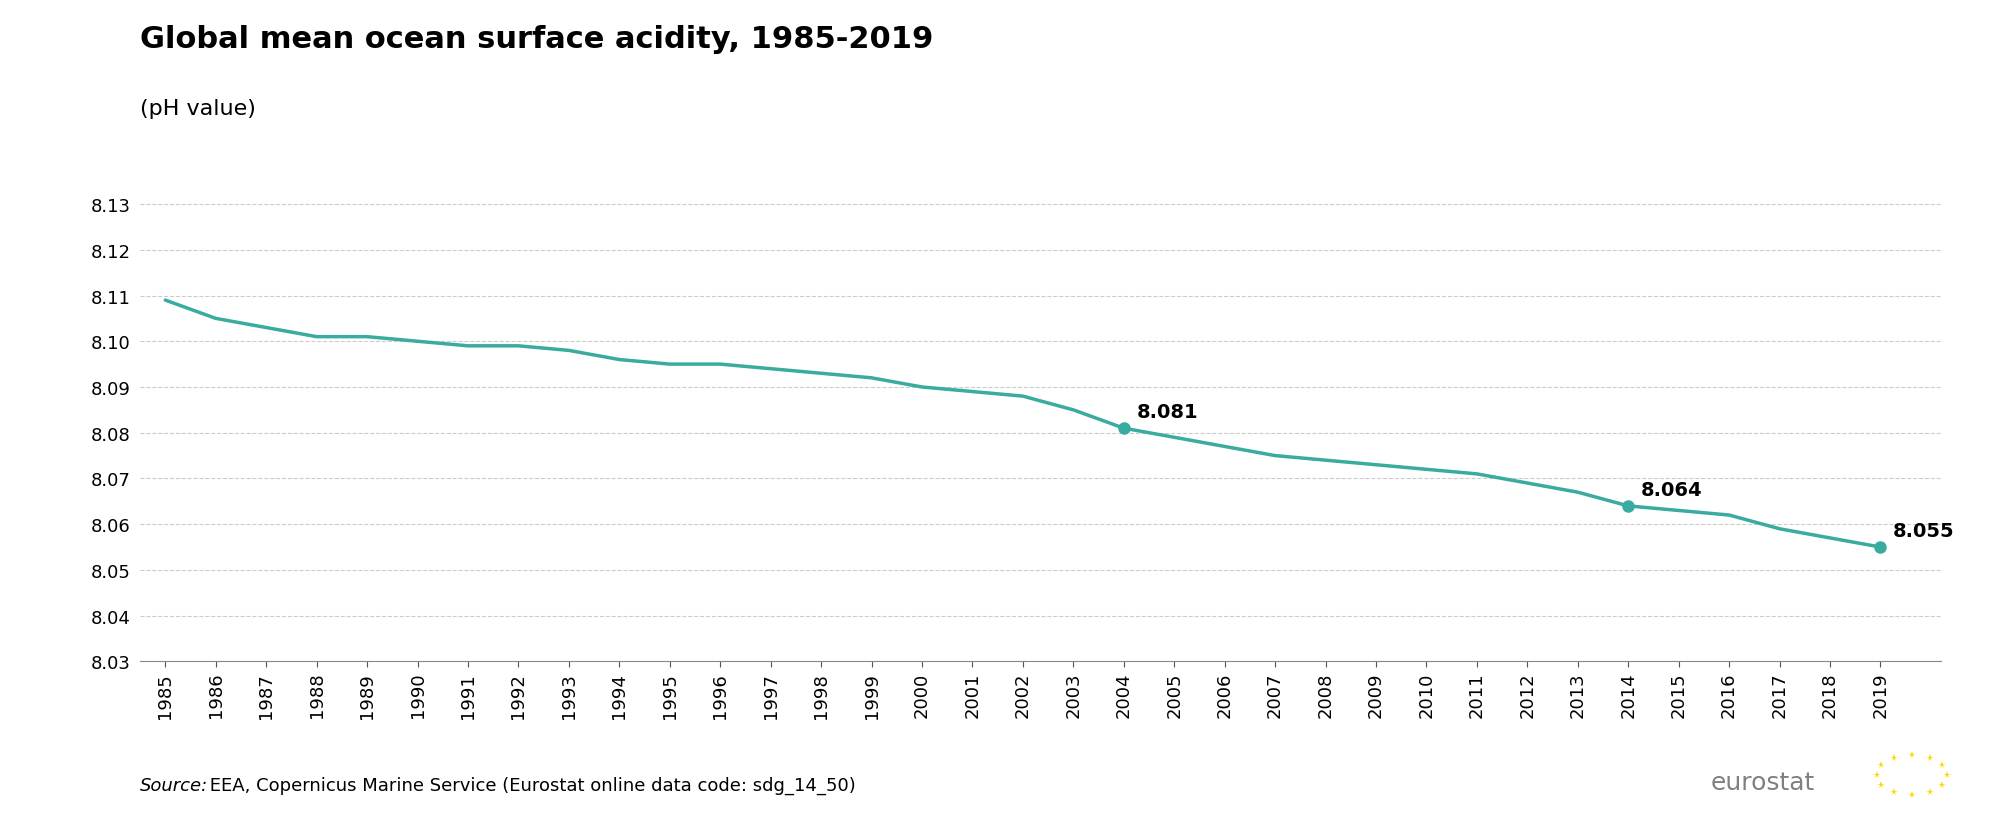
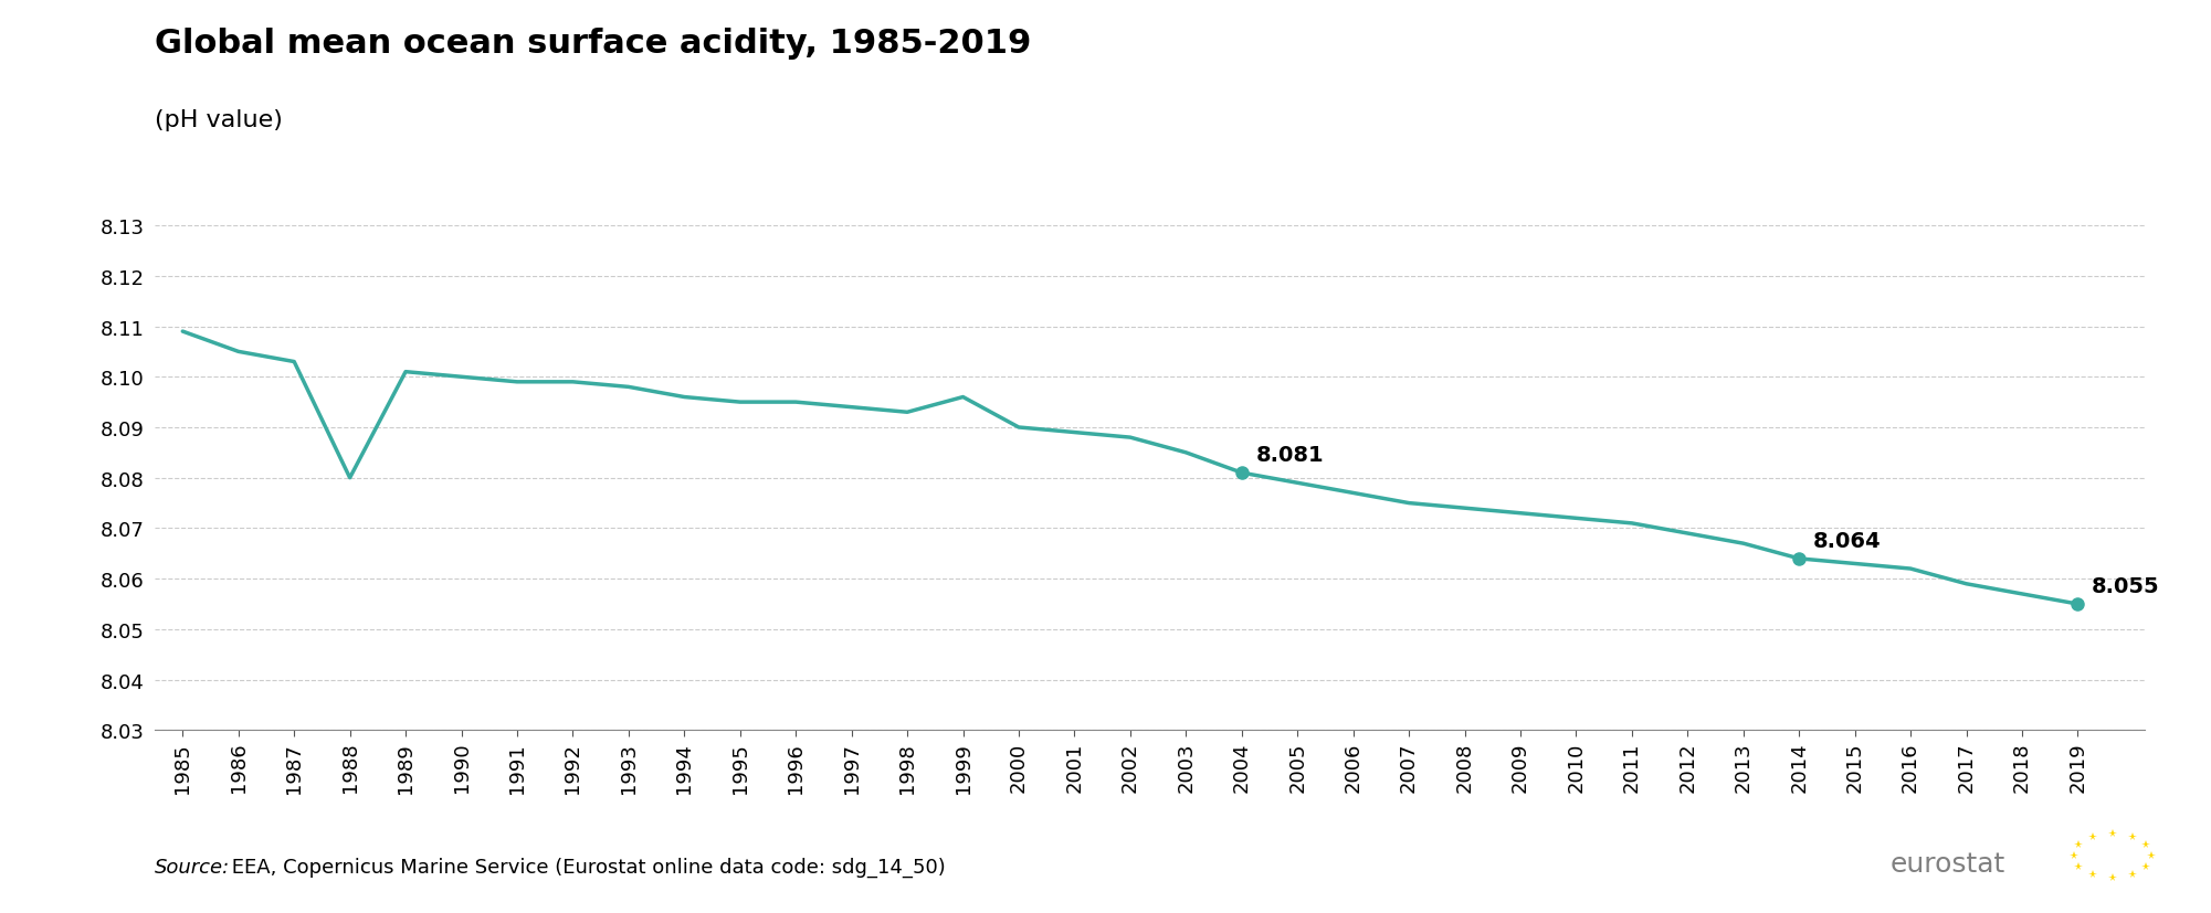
1988: 8.101 -> 8.080
1999: 8.092 -> 8.096
